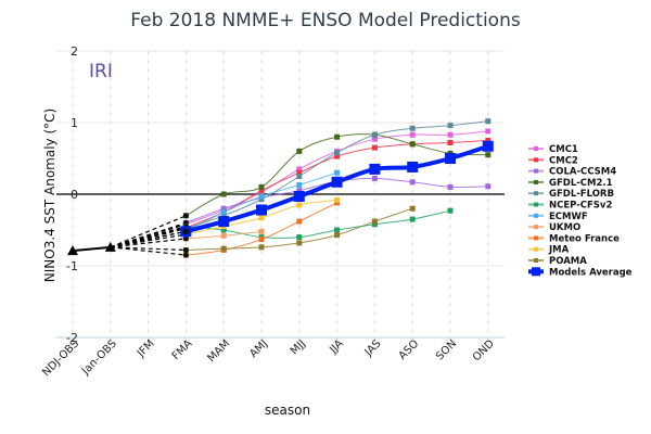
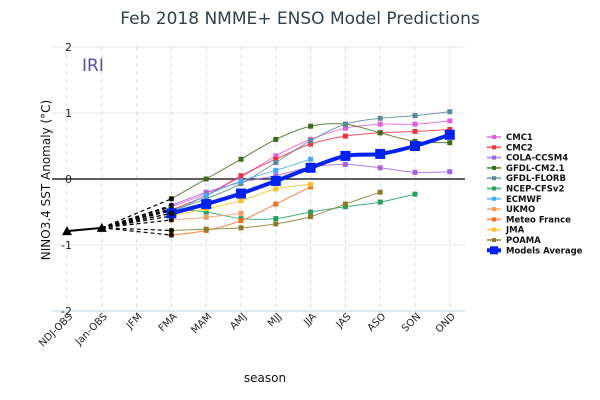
GFDL-CM2.1/AMJ: 0.1 -> 0.3
